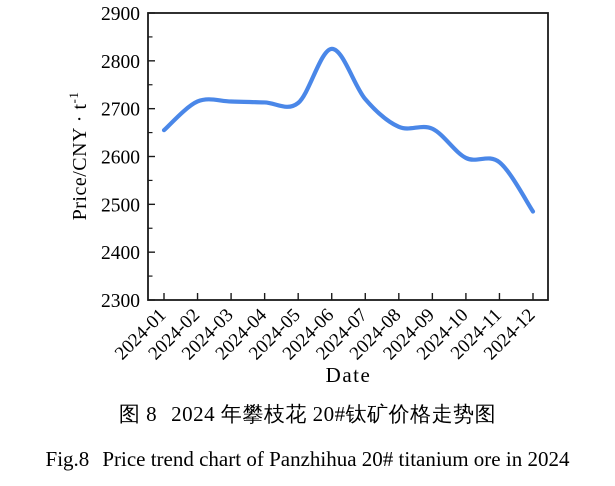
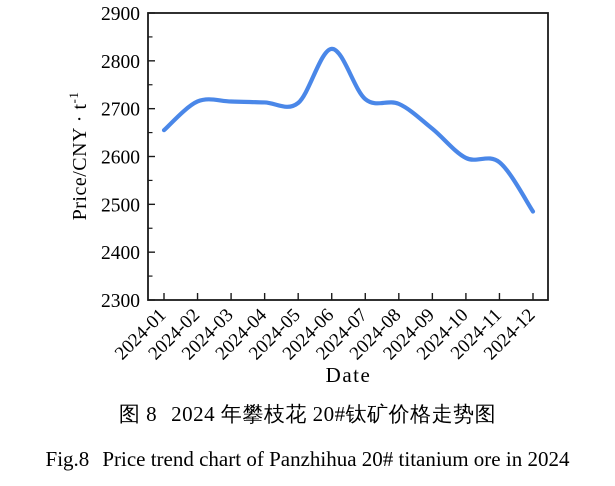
2024-08: 2660 -> 2710
